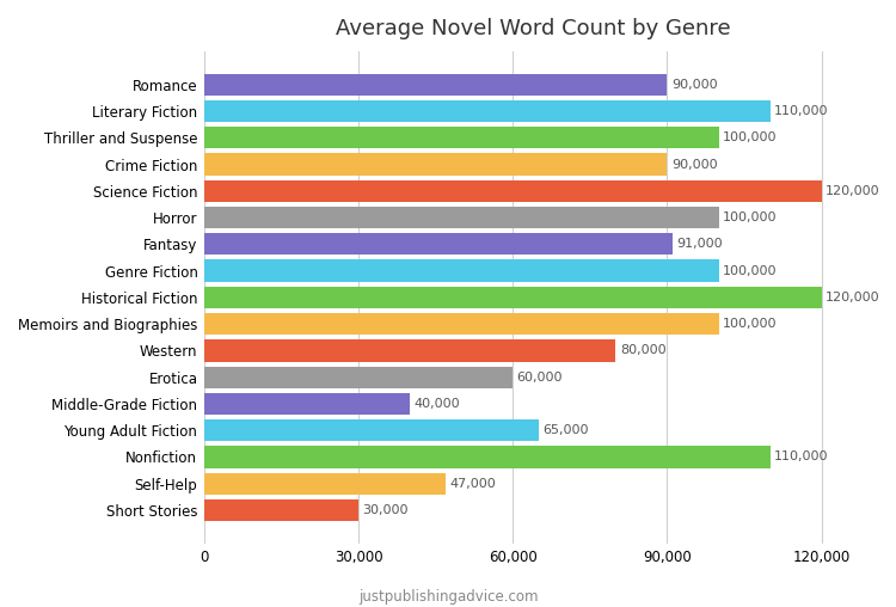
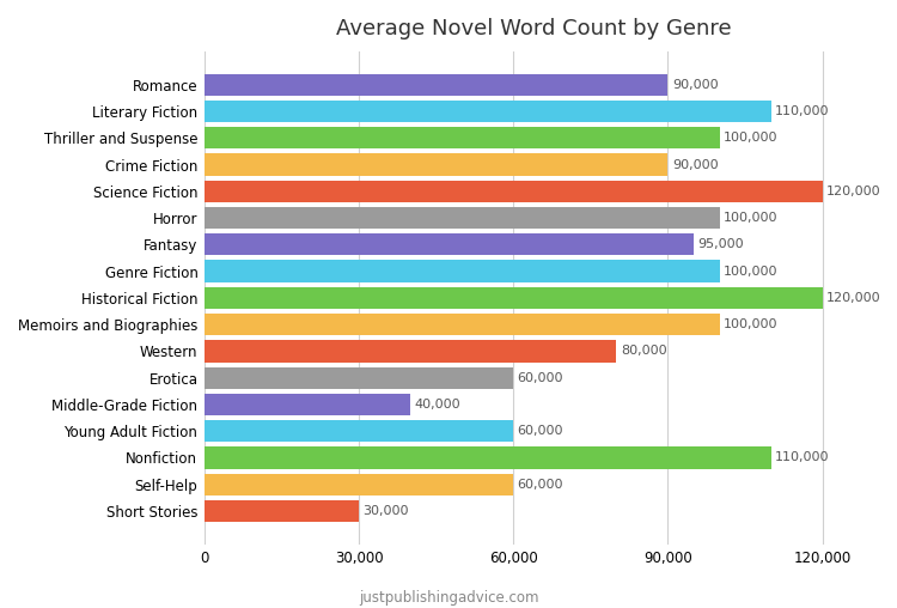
Fantasy: 91,000 -> 95,000
Young Adult Fiction: 65,000 -> 60,000
Self-Help: 47,000 -> 60,000
